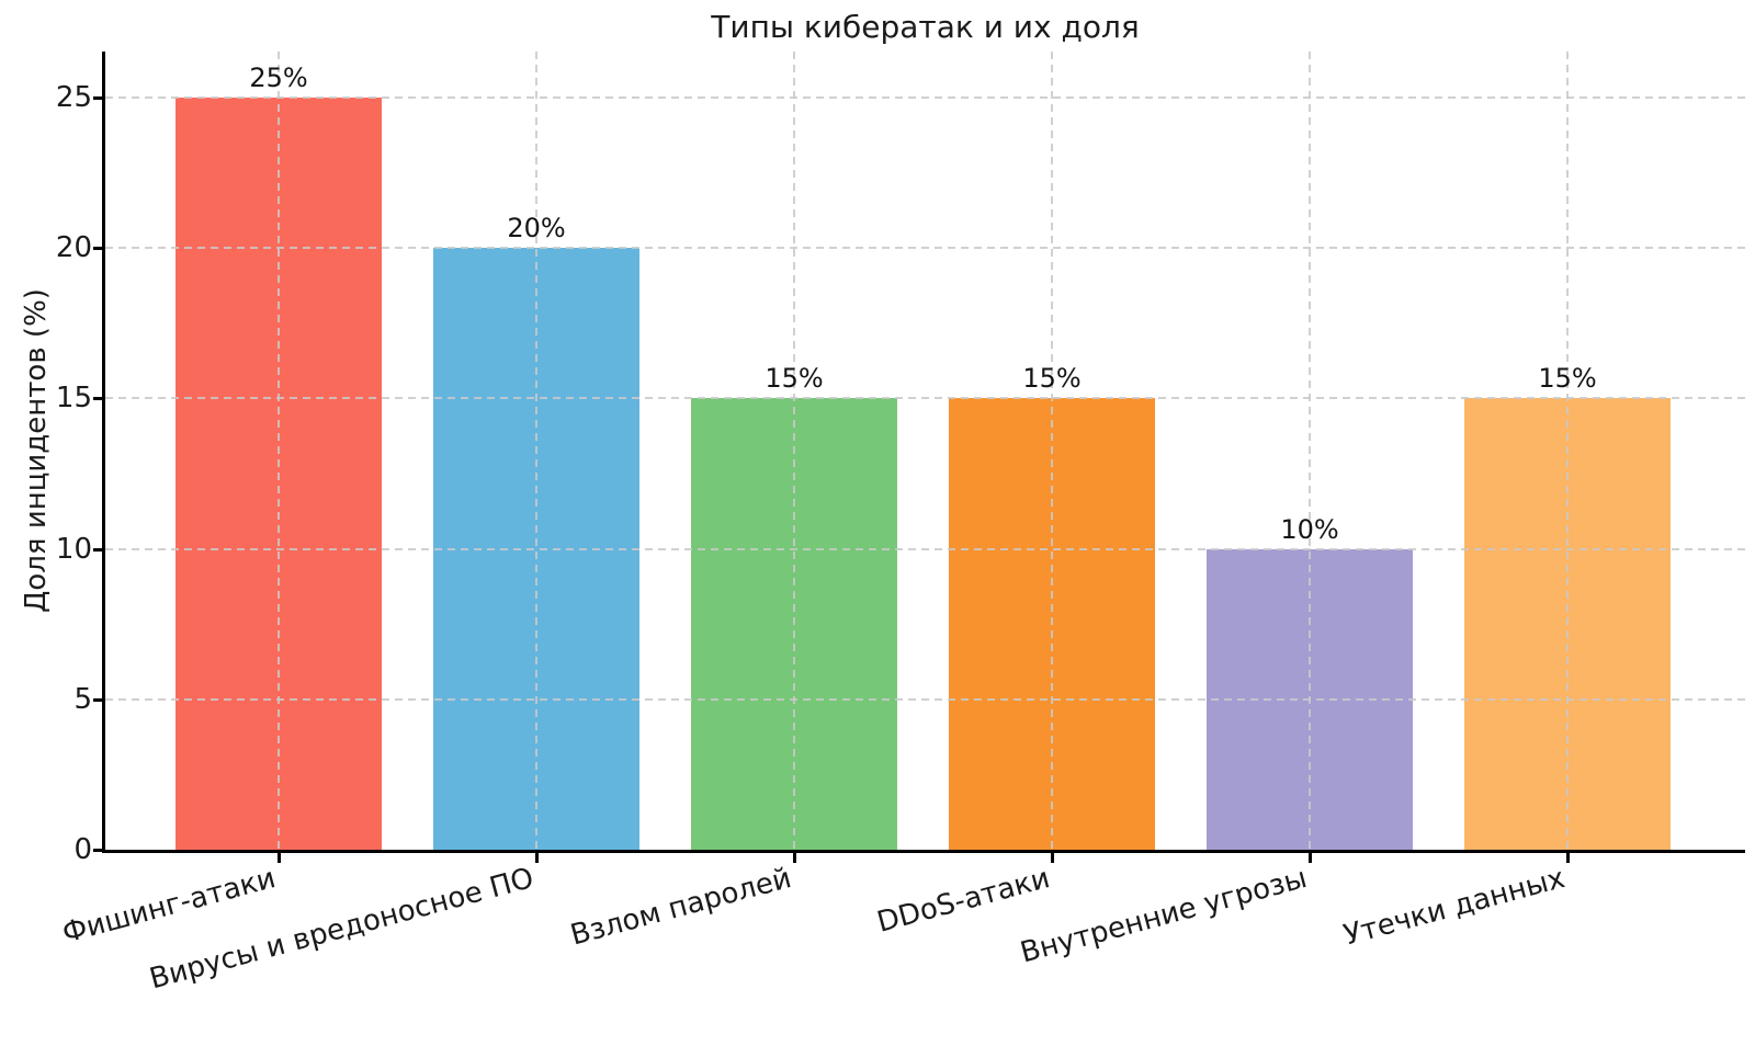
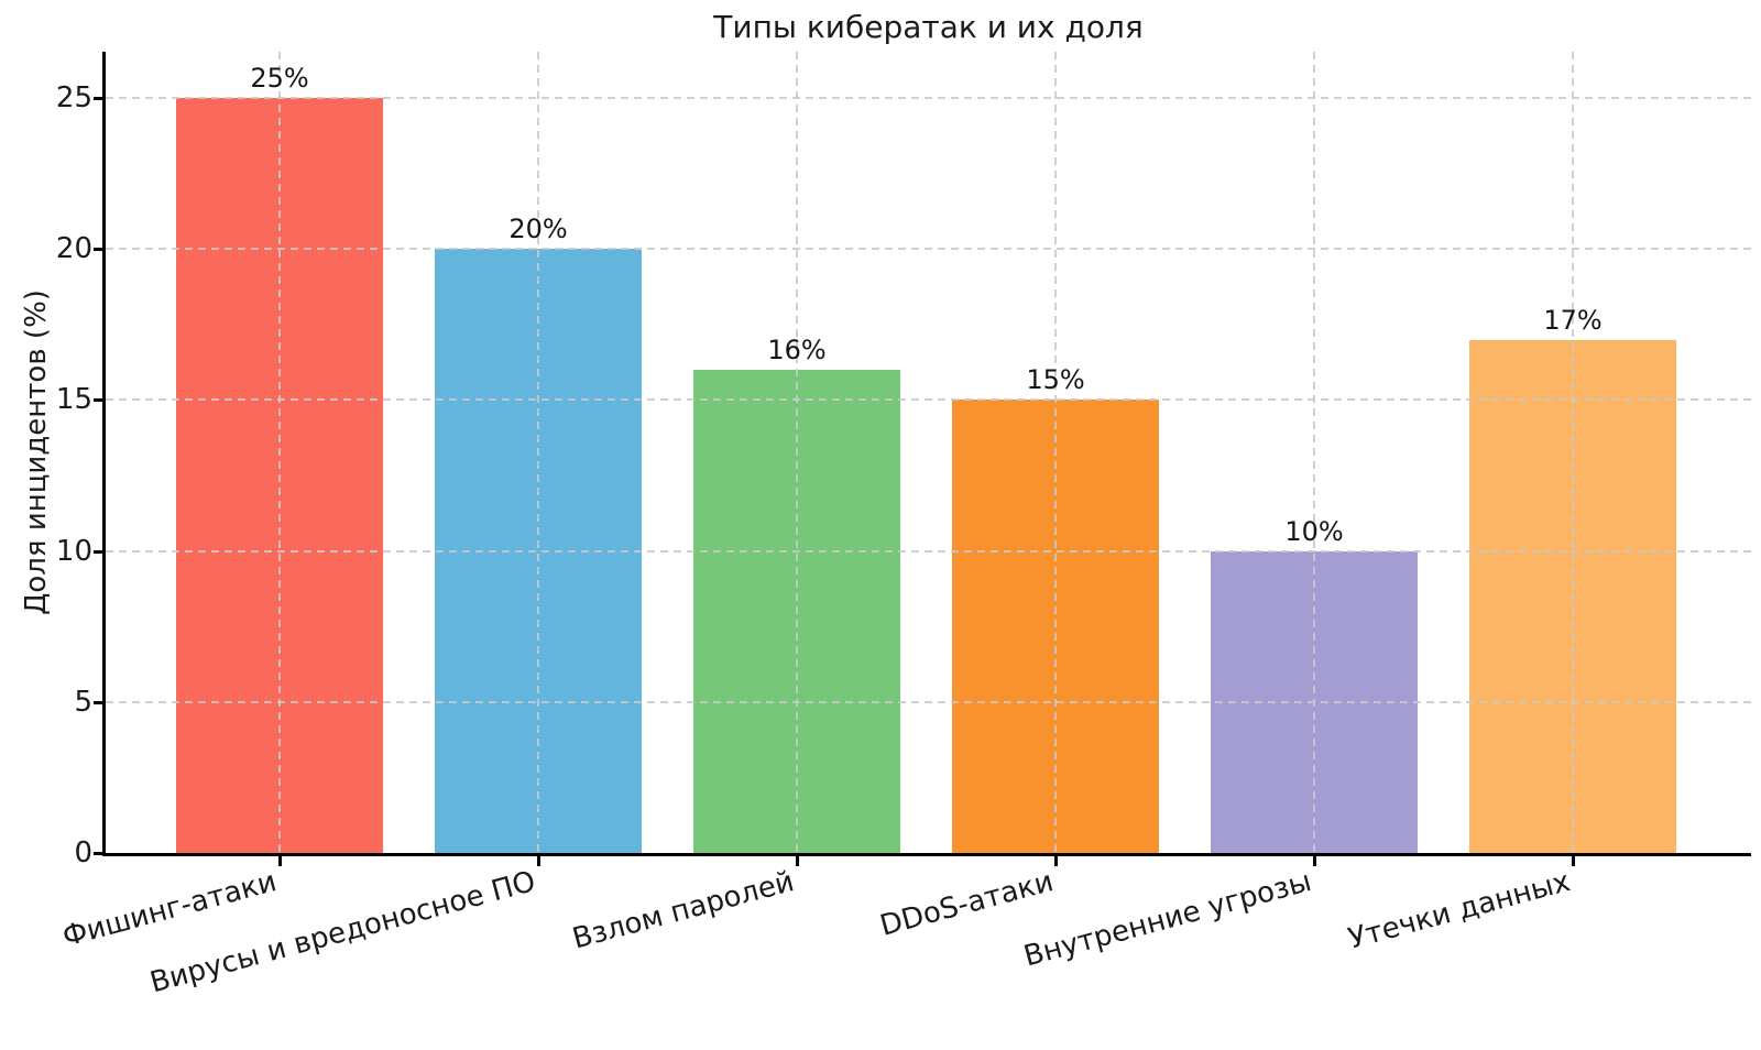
Взлом паролей: 15% -> 16%
Утечки данных: 15% -> 17%
